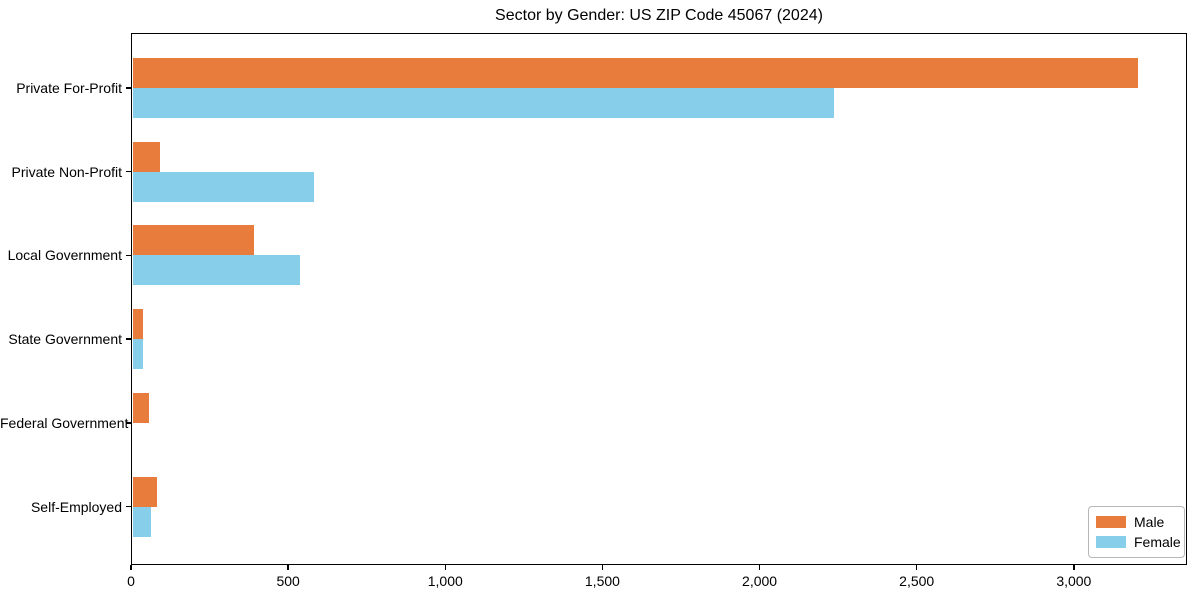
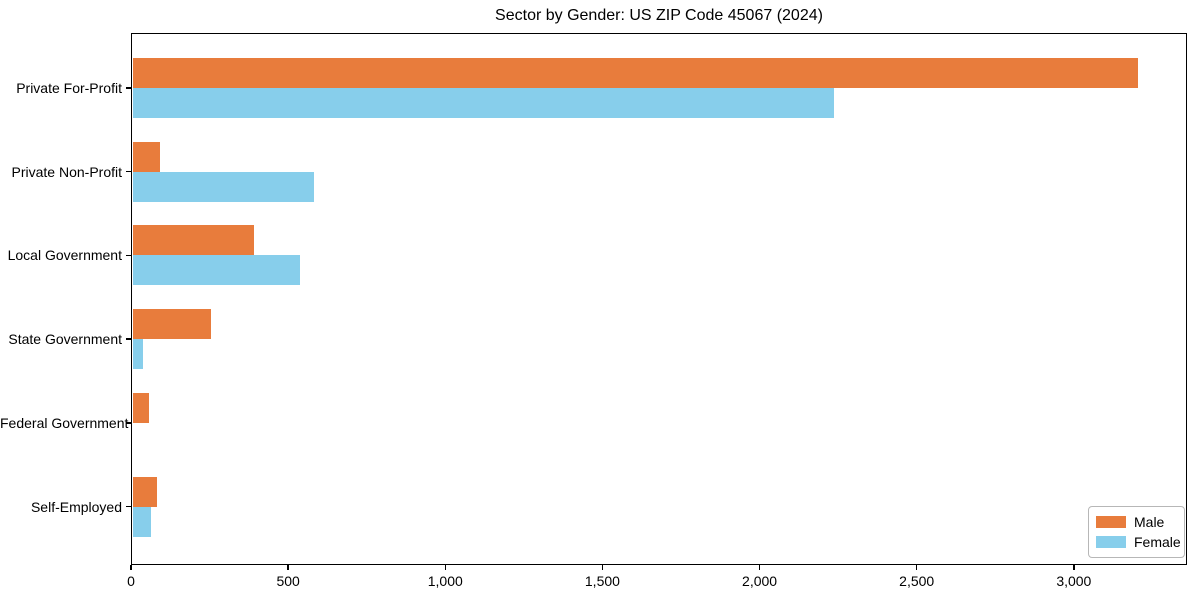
Male/State Government: 30 -> 250
